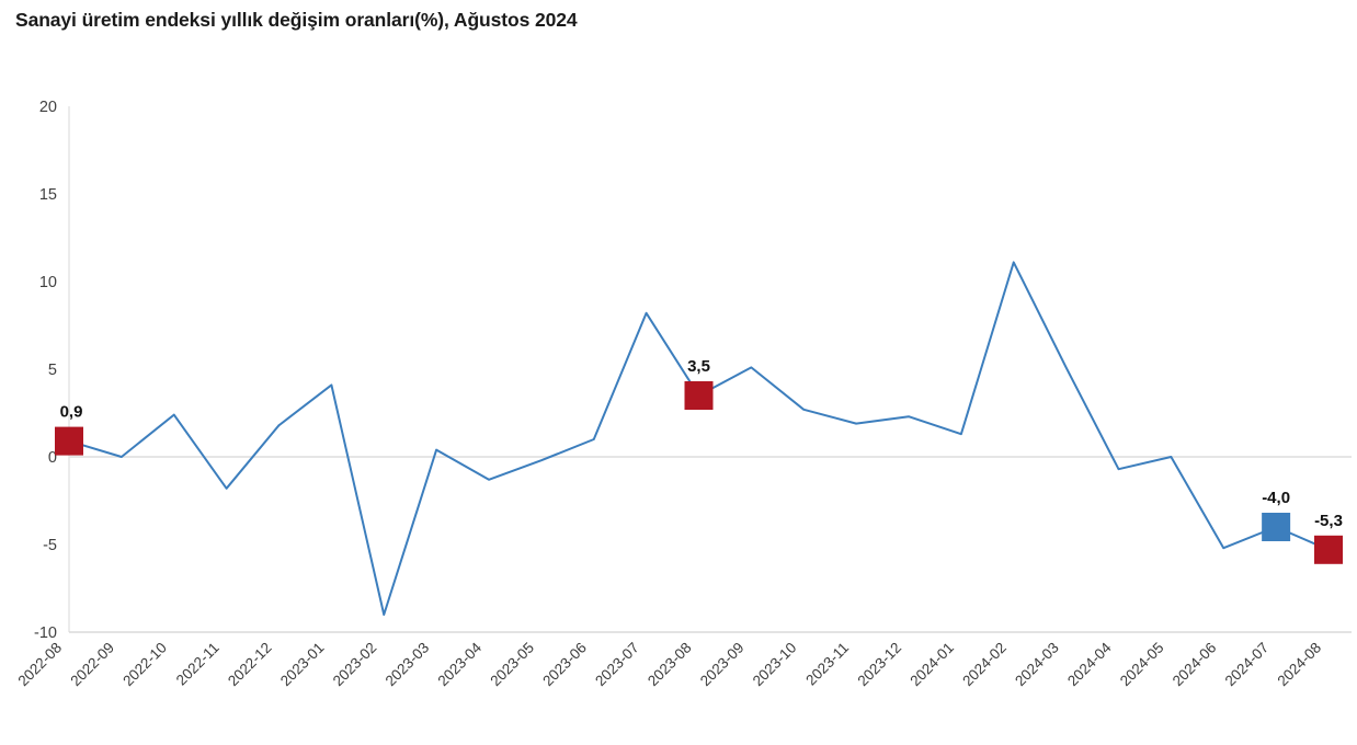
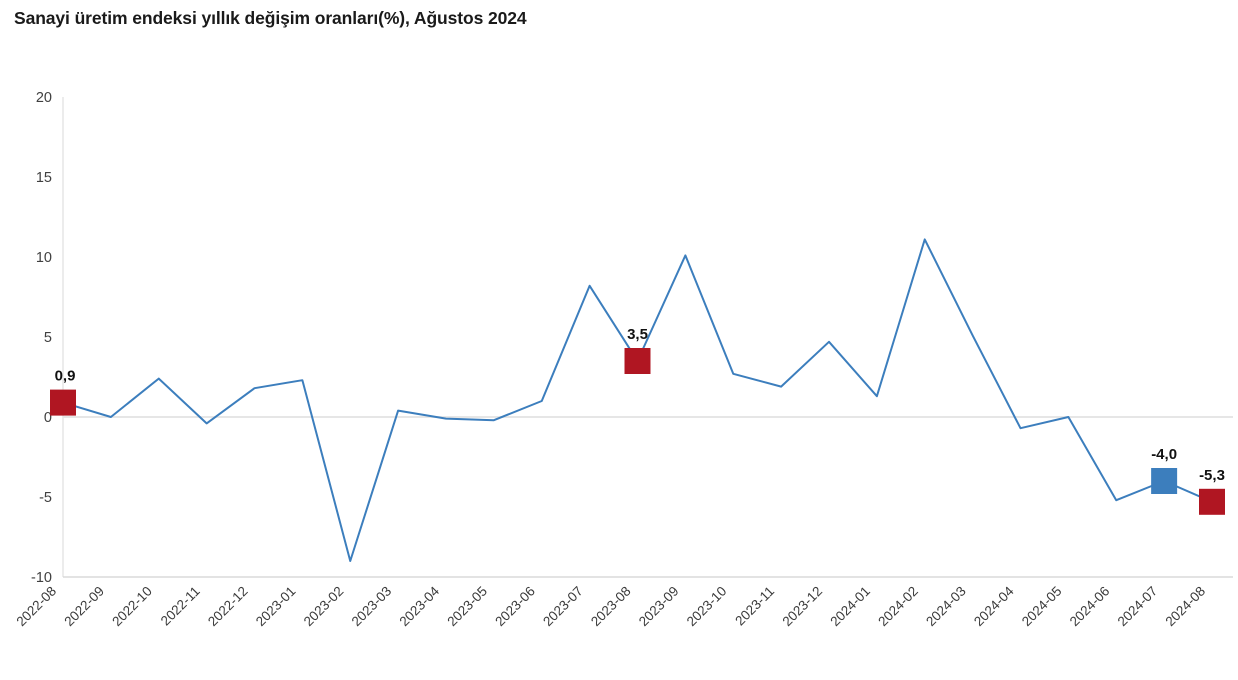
2022-11: -1.8 -> -0.4
2023-01: 4.1 -> 2.3
2023-04: -1.3 -> -0.1
2023-09: 5.1 -> 10.1
2023-12: 2.3 -> 4.7
